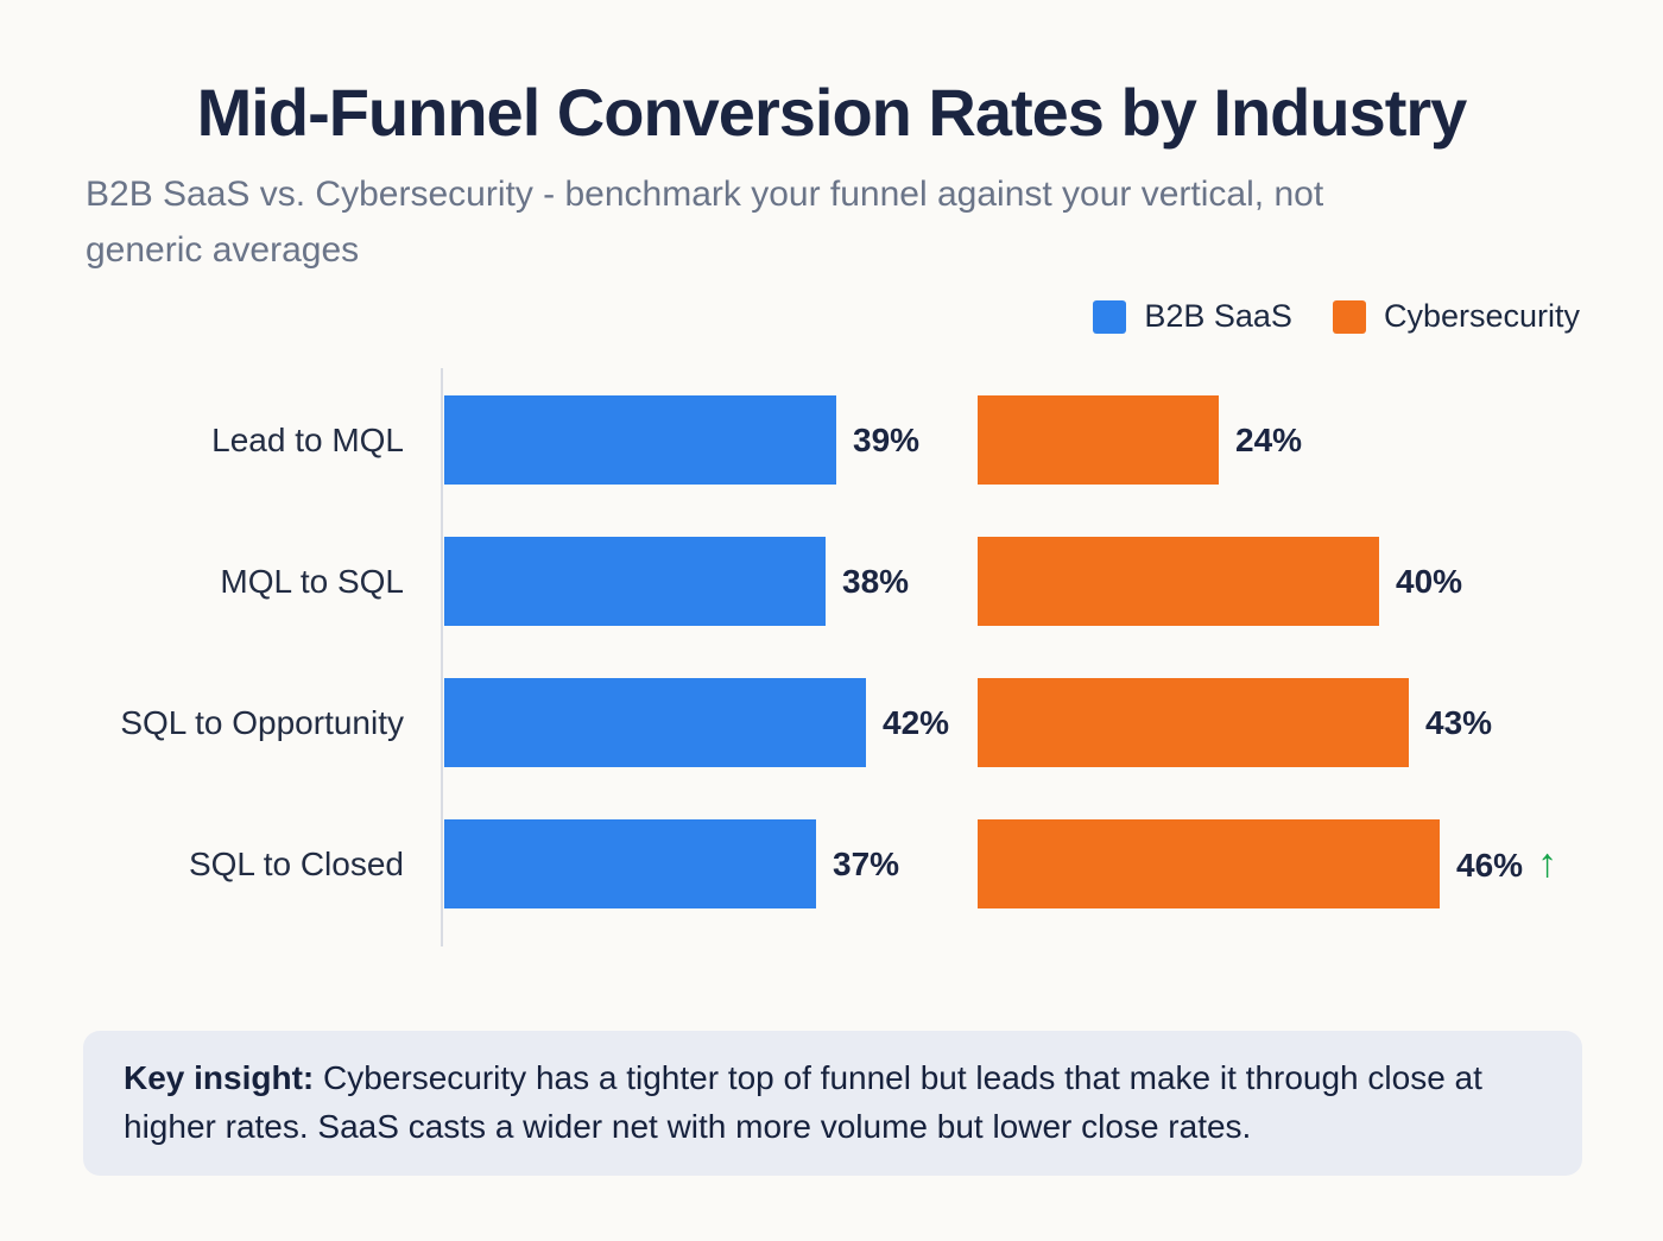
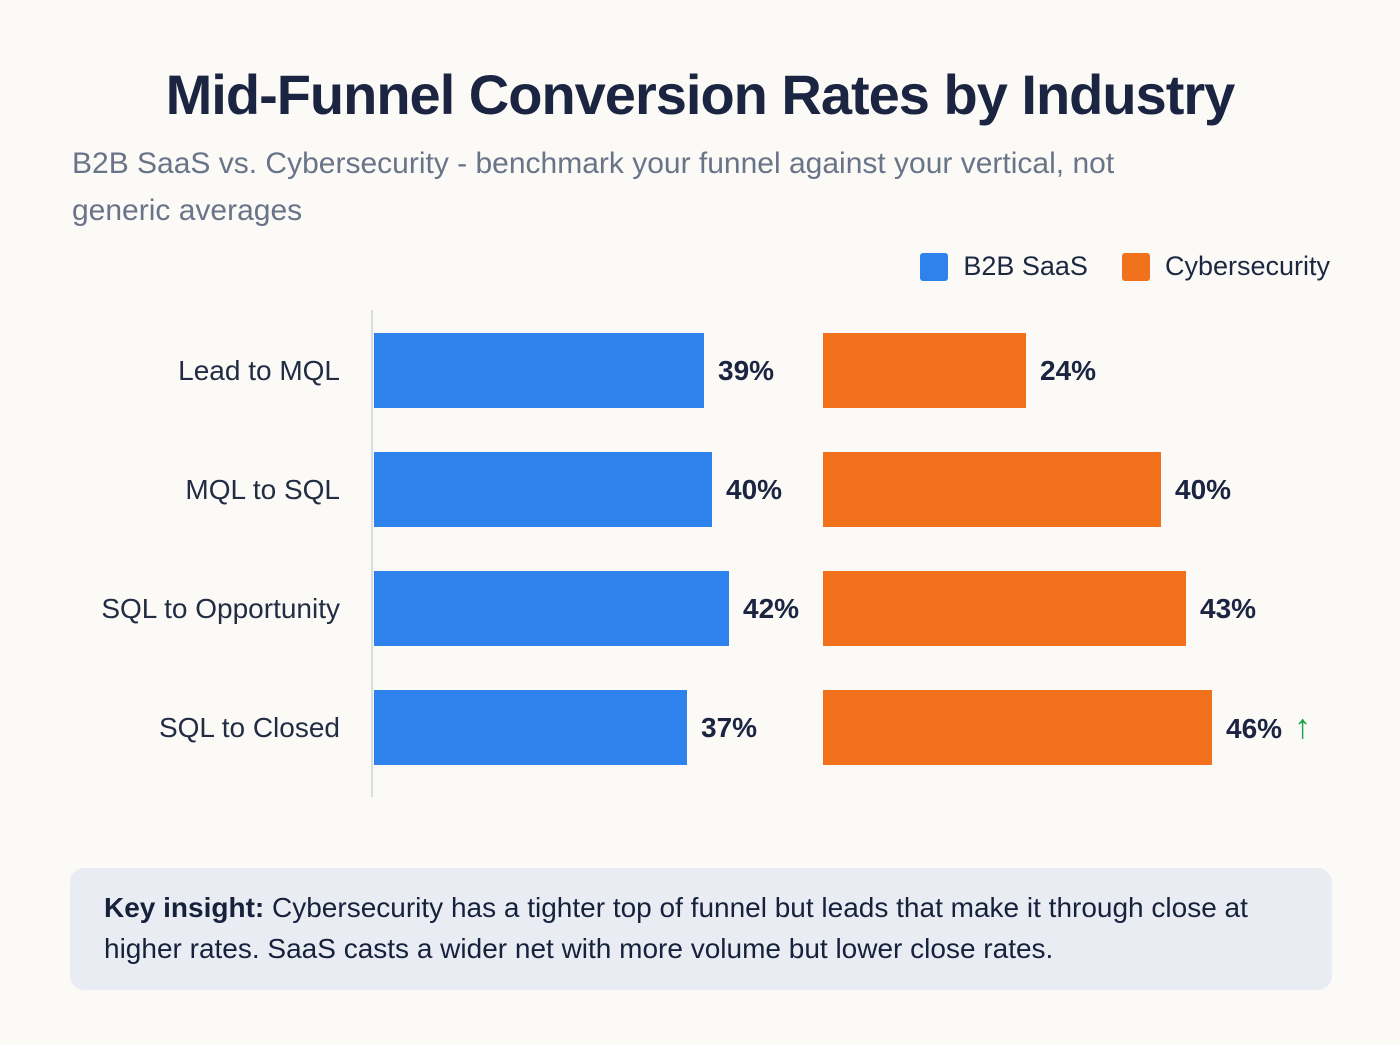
B2B SaaS/MQL to SQL: 38% -> 40%
